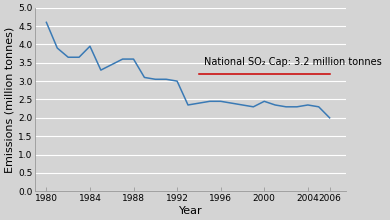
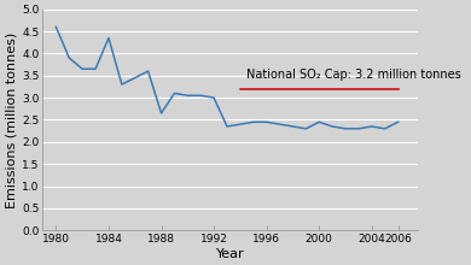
1984: 3.95 -> 4.35
1988: 3.60 -> 2.65
2006: 2.00 -> 2.45
